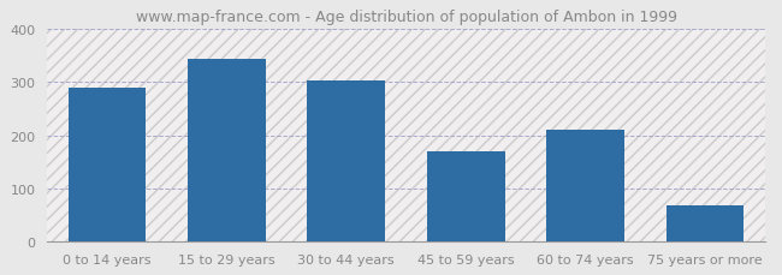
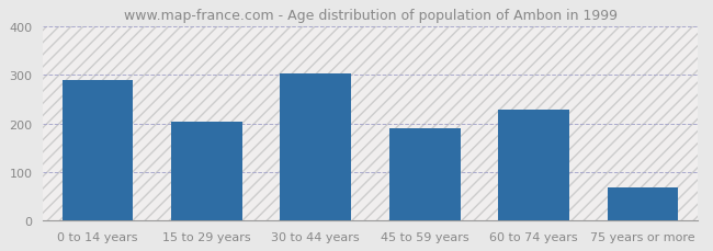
15 to 29 years: 345 -> 203
45 to 59 years: 170 -> 190
60 to 74 years: 210 -> 228
